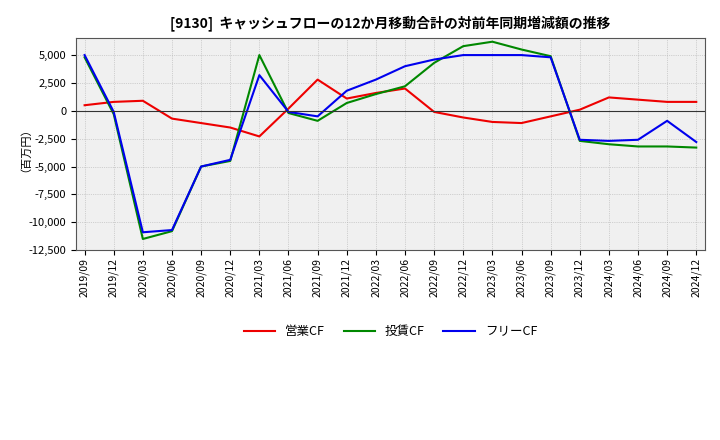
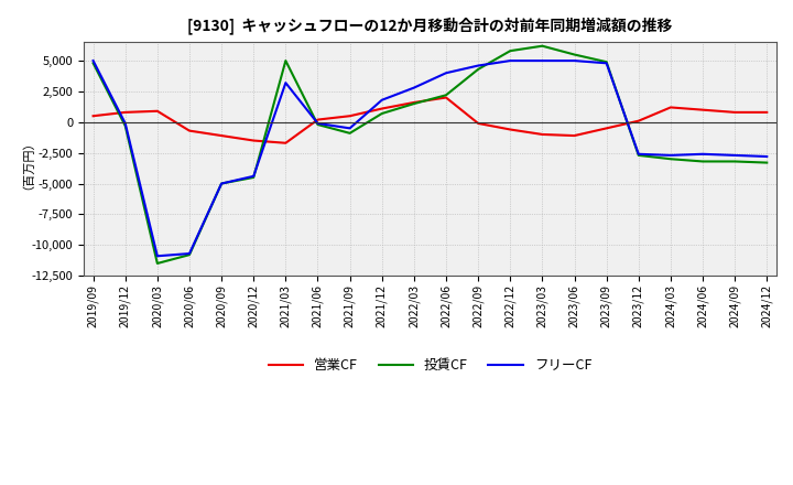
営業CF/2021/03: -2,300 -> -1,700
営業CF/2021/09: 2,800 -> 500
フリーCF/2024/09: -900 -> -2,700
